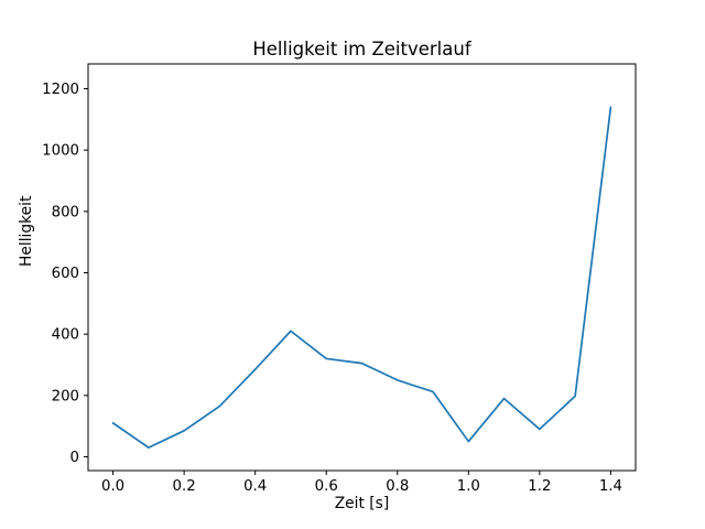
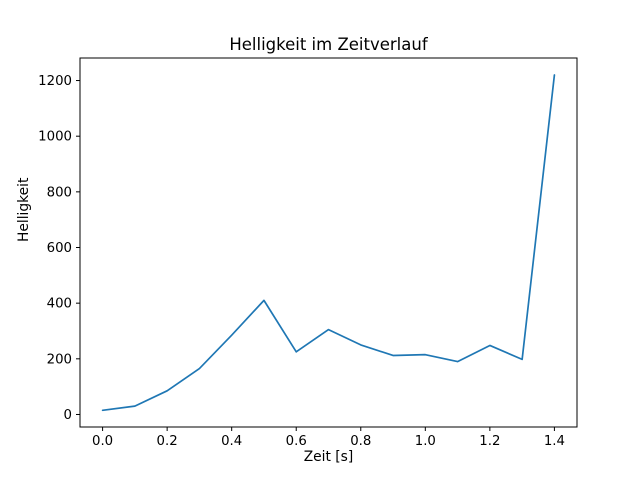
0.0: 110 -> 20
0.6: 320 -> 220
1.0: 50 -> 220
1.2: 90 -> 250
1.4: 1140 -> 1220
